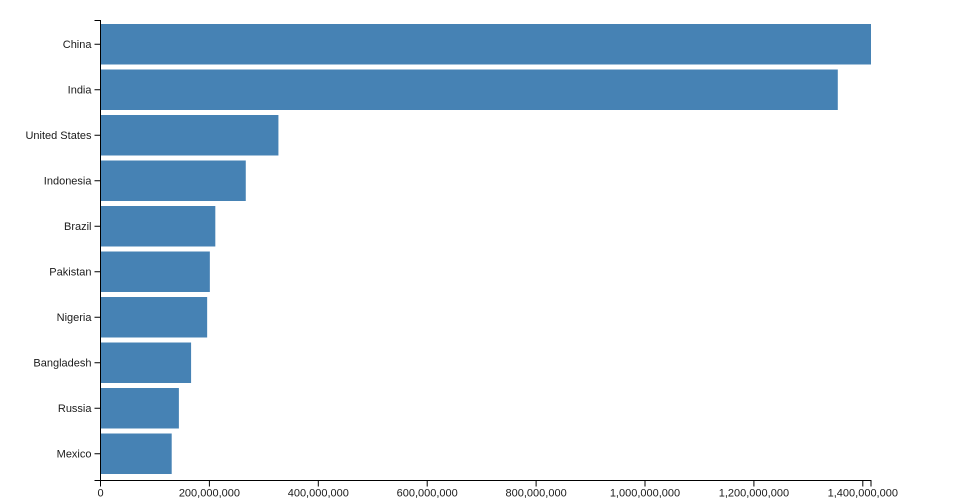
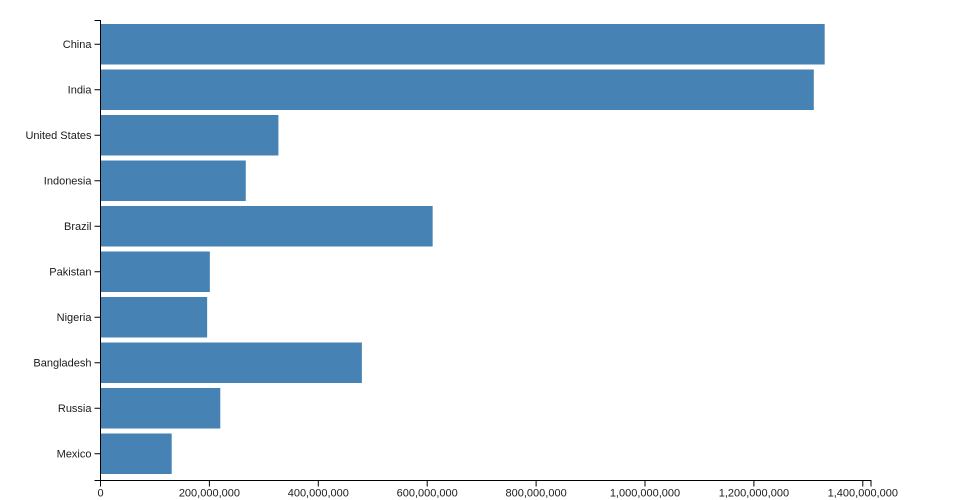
China: 1420000000 -> 1330000000
India: 1350000000 -> 1310000000
Brazil: 210000000 -> 610000000
Bangladesh: 170000000 -> 480000000
Russia: 140000000 -> 220000000
